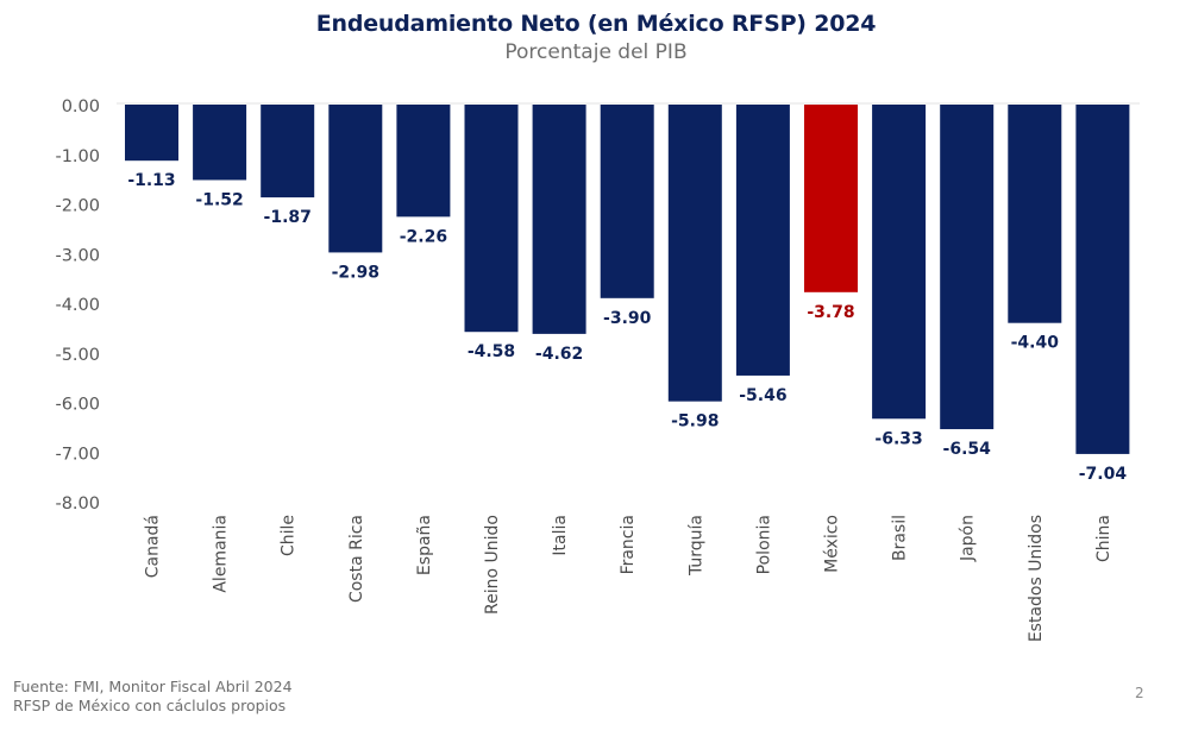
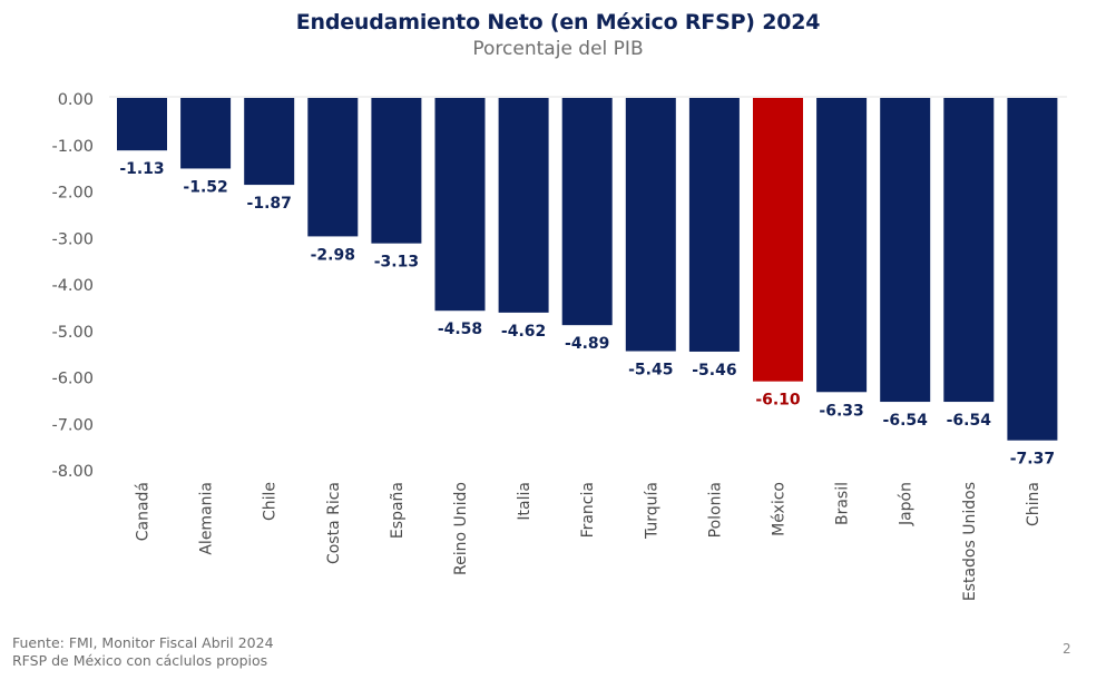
España: -2.26 -> -3.13
Francia: -3.90 -> -4.89
Turquía: -5.98 -> -5.45
México: -3.78 -> -6.10
Estados Unidos: -4.40 -> -6.54
China: -7.04 -> -7.37
